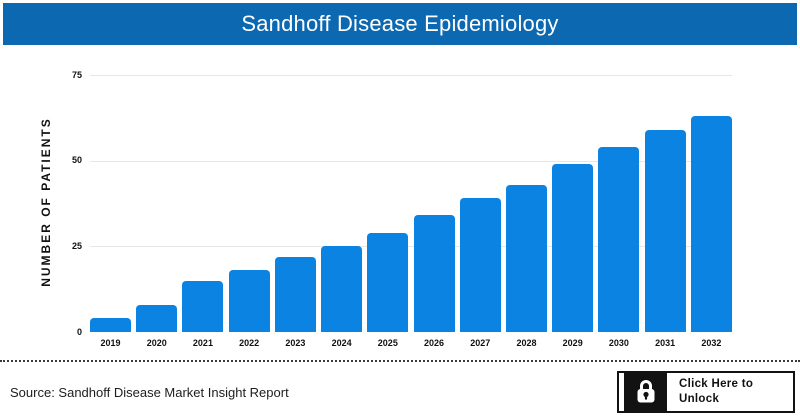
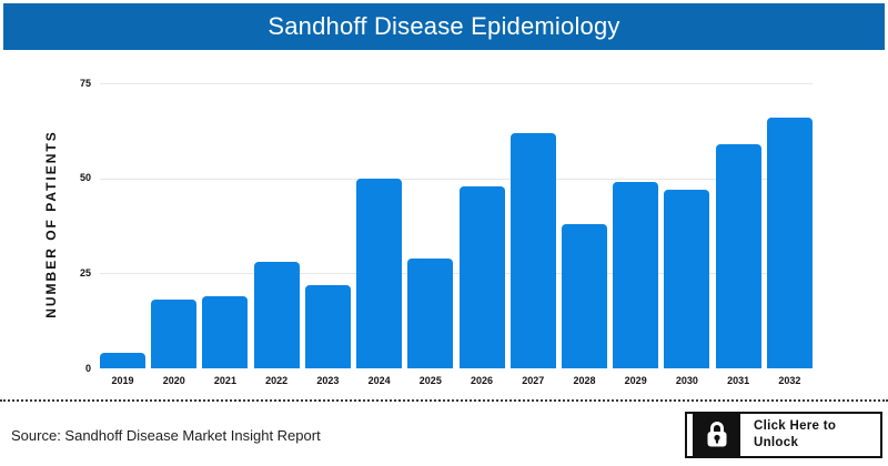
2020: 8 -> 18
2021: 15 -> 19
2022: 18 -> 28
2024: 25 -> 50
2026: 34 -> 48
2027: 39 -> 62
2028: 43 -> 38
2030: 54 -> 47
2032: 63 -> 66
